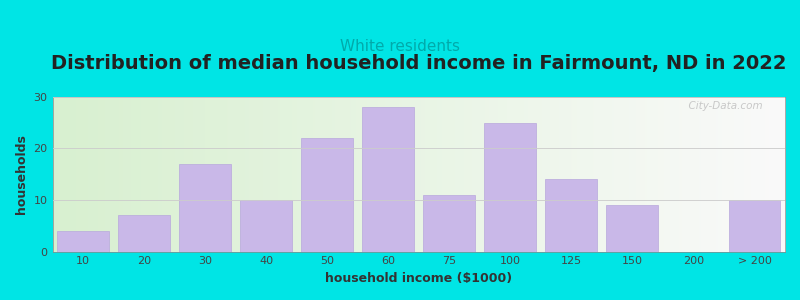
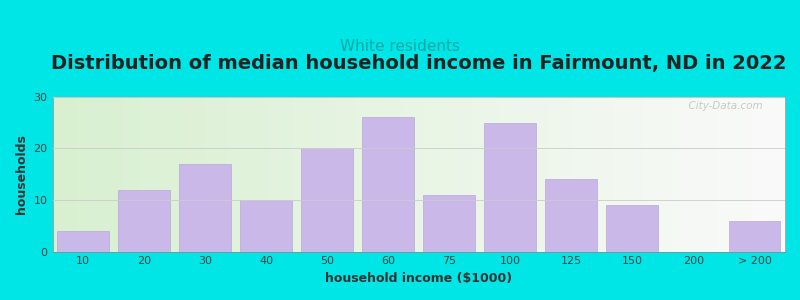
20: 7 -> 12
50: 22 -> 20
60: 28 -> 26
> 200: 10 -> 6
